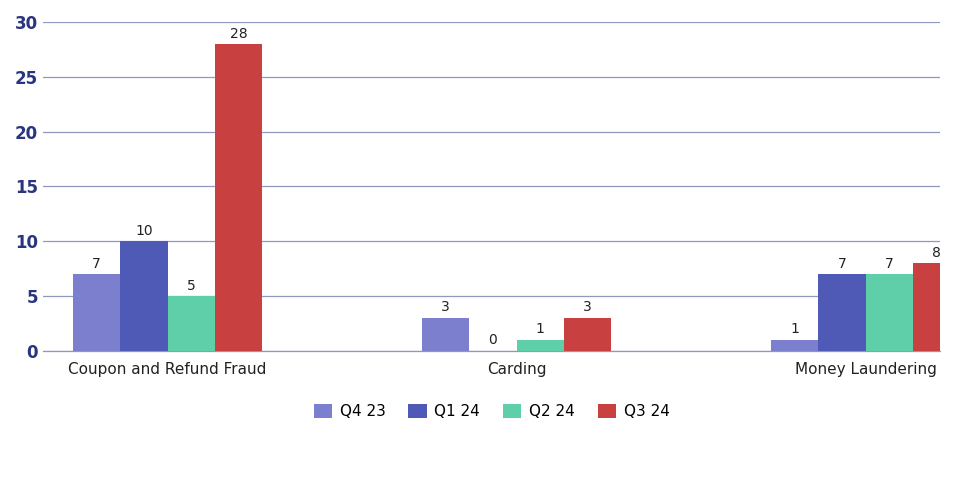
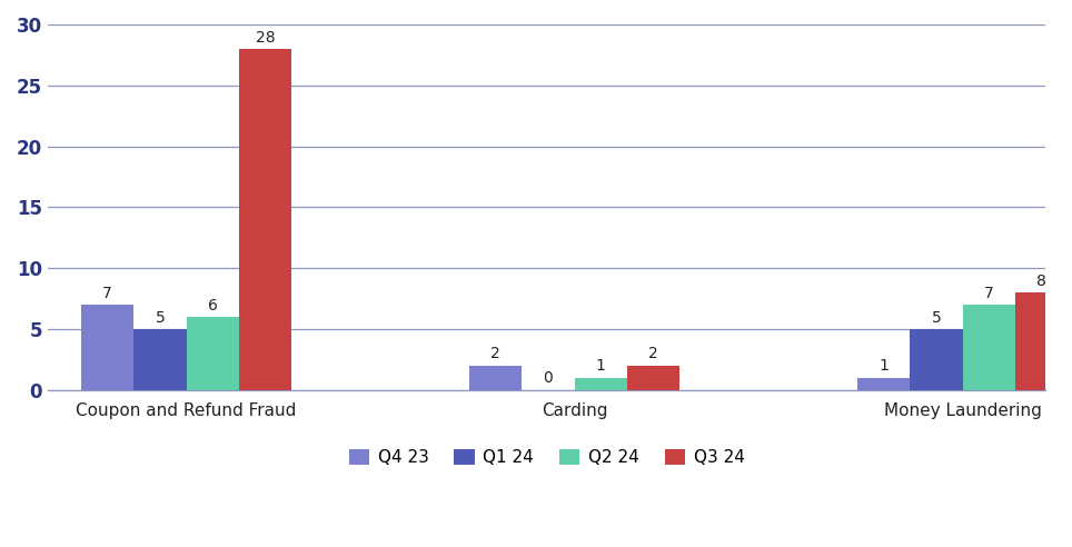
Q1 24/Coupon and Refund Fraud: 10 -> 5
Q2 24/Coupon and Refund Fraud: 5 -> 6
Q4 23/Carding: 3 -> 2
Q3 24/Carding: 3 -> 2
Q1 24/Money Laundering: 7 -> 5
